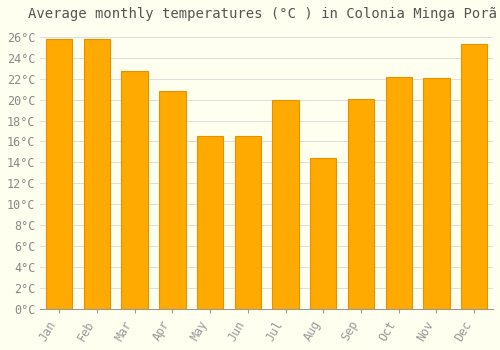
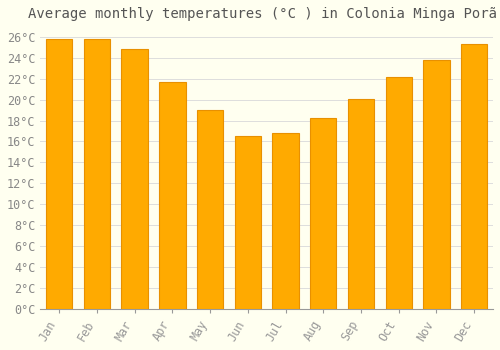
Mar: 22.7°C -> 24.8°C
Apr: 20.8°C -> 21.7°C
May: 16.5°C -> 19.0°C
Jul: 20.0°C -> 16.8°C
Aug: 14.4°C -> 18.2°C
Nov: 22.1°C -> 23.8°C
